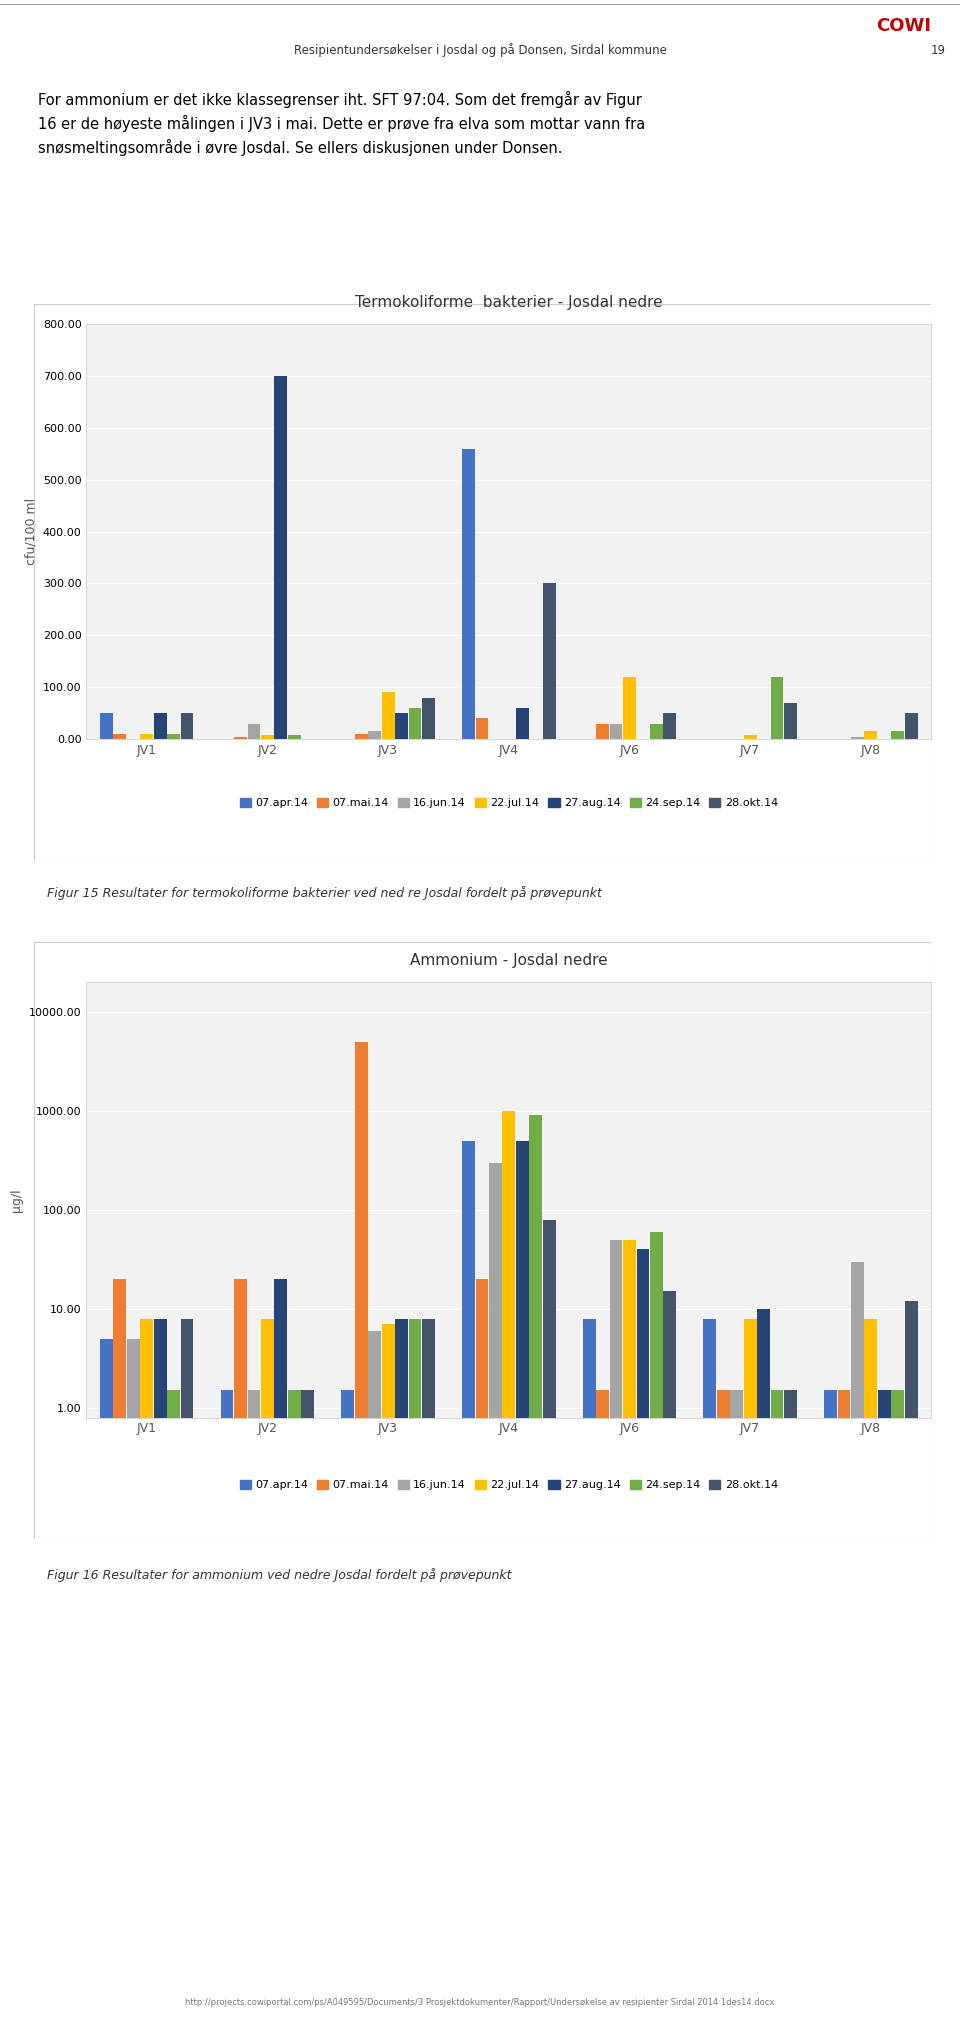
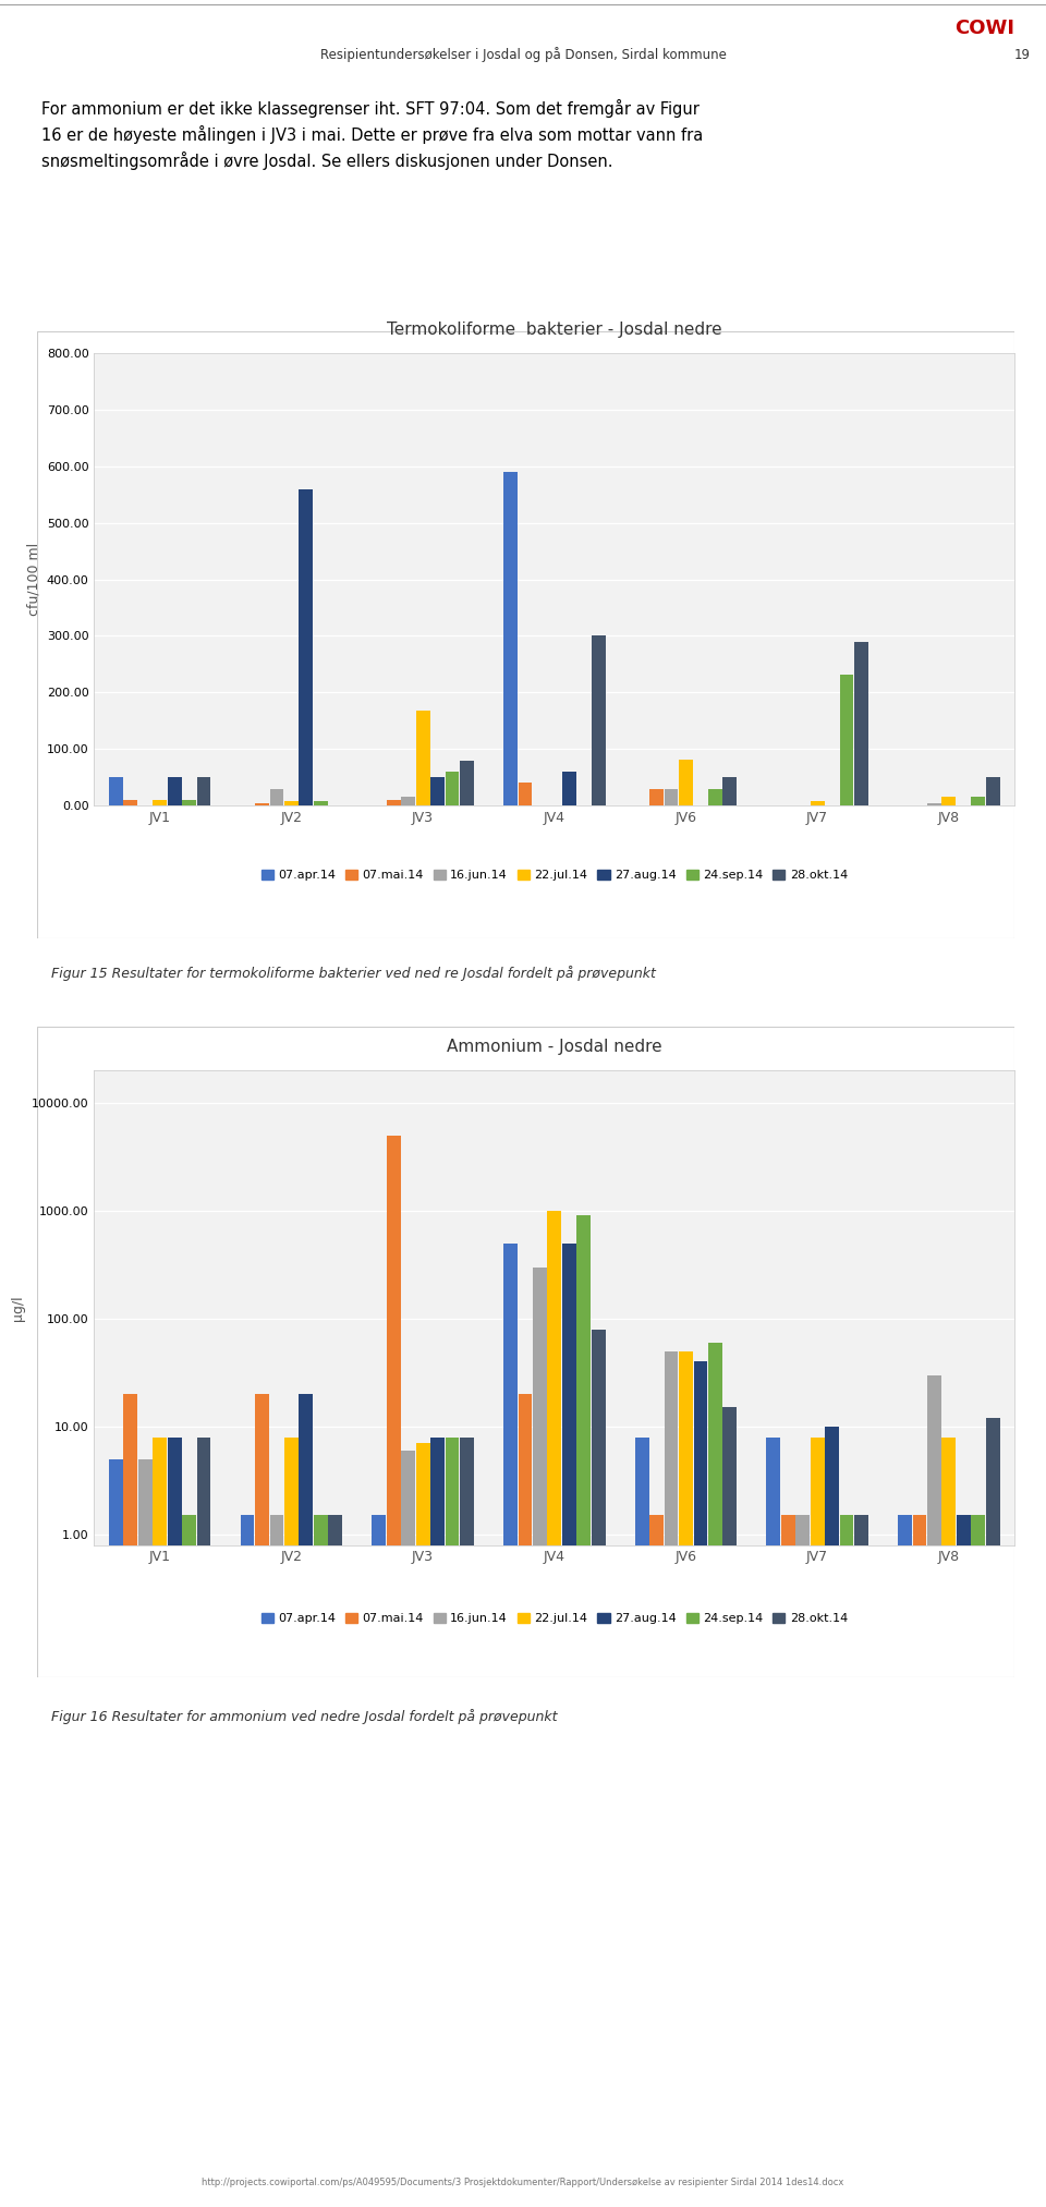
Termokoliforme bakterier - Josdal nedre/27.aug.14/JV2: 700 -> 560
Termokoliforme bakterier - Josdal nedre/22.jul.14/JV3: 90 -> 168
Termokoliforme bakterier - Josdal nedre/07.apr.14/JV4: 560 -> 590
Termokoliforme bakterier - Josdal nedre/22.jul.14/JV6: 120 -> 82
Termokoliforme bakterier - Josdal nedre/24.sep.14/JV7: 120 -> 232
Termokoliforme bakterier - Josdal nedre/28.okt.14/JV7: 70 -> 290
